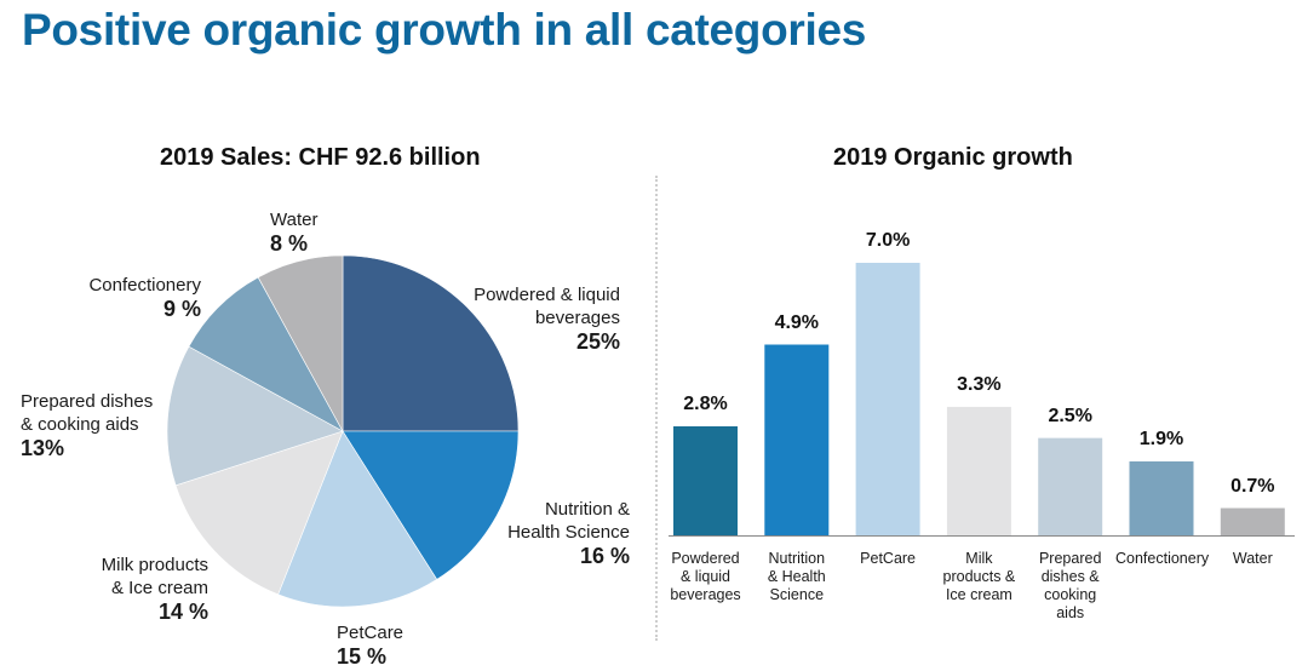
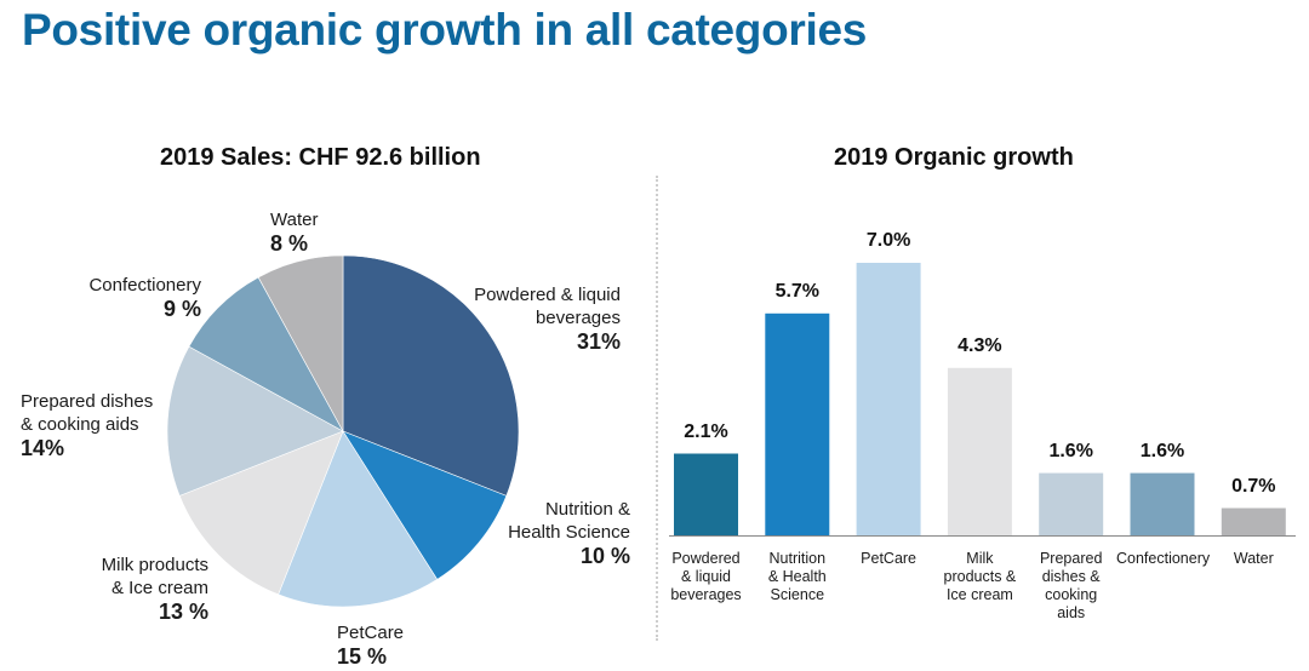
2019 Sales: CHF 92.6 billion/Powdered & liquid beverages: 25% -> 31%
2019 Sales: CHF 92.6 billion/Nutrition & Health Science: 16 -> 10
2019 Sales: CHF 92.6 billion/Milk products & Ice cream: 14 -> 13
2019 Sales: CHF 92.6 billion/Prepared dishes & cooking aids: 13% -> 14%
2019 Organic growth/Powdered & liquid beverages: 2.8% -> 2.1%
2019 Organic growth/Nutrition & Health Science: 4.9% -> 5.7%
2019 Organic growth/Milk products & Ice cream: 3.3% -> 4.3%
2019 Organic growth/Prepared dishes & cooking aids: 2.5% -> 1.6%
2019 Organic growth/Confectionery: 1.9% -> 1.6%
